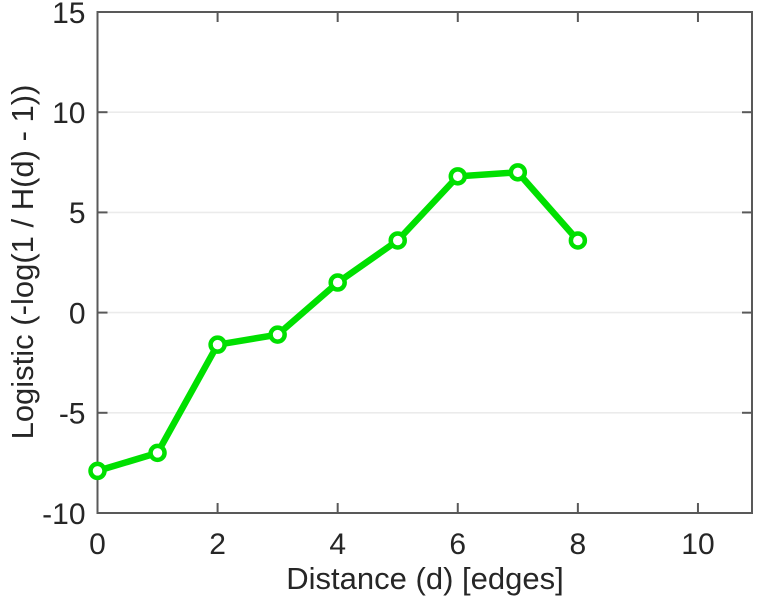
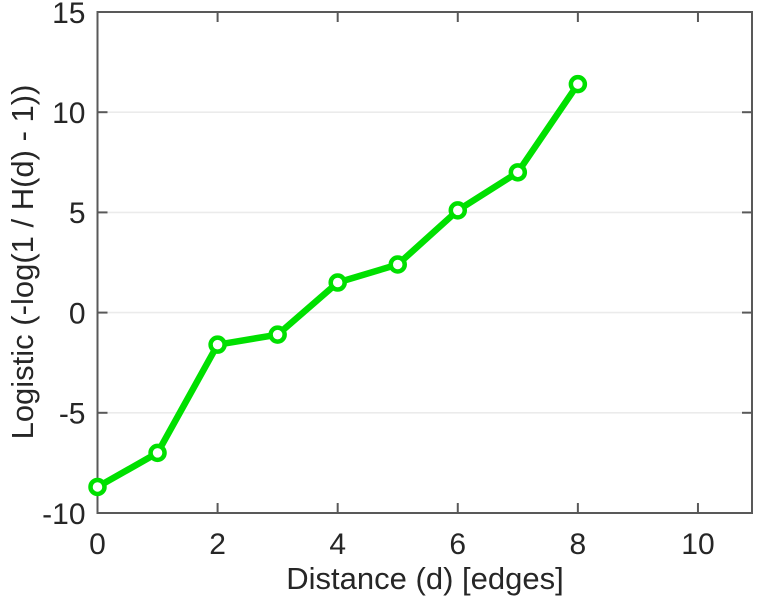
0: -7.9 -> -8.7
5: 3.6 -> 2.4
6: 6.8 -> 5.1
8: 3.6 -> 11.4
